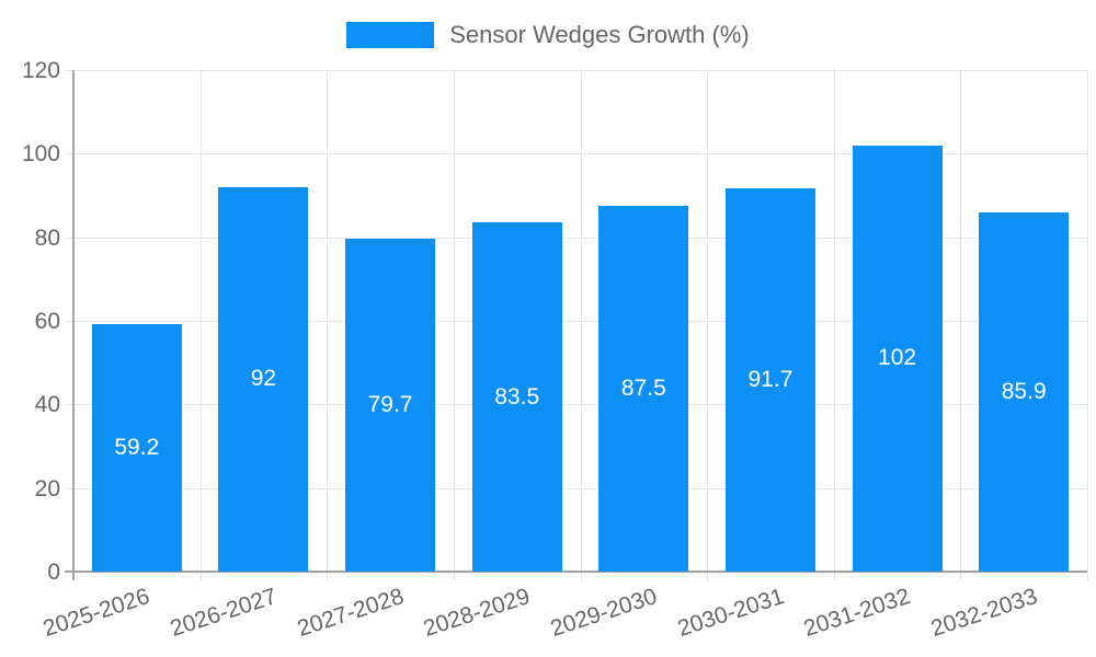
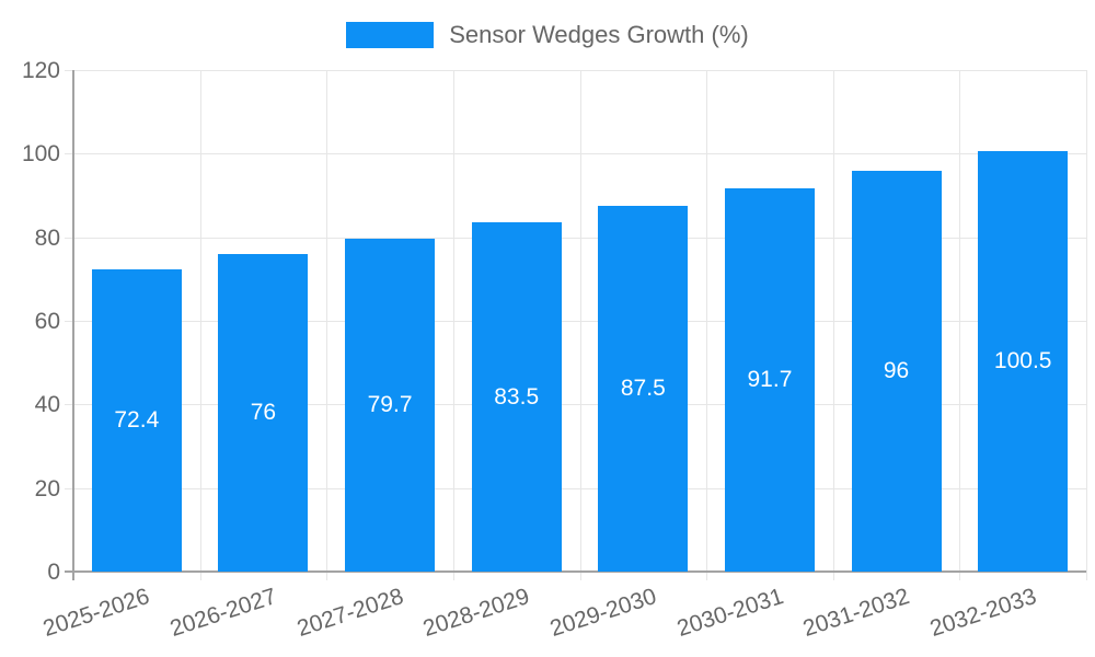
2025-2026: 59.2 -> 72.4
2026-2027: 92 -> 76
2031-2032: 102 -> 96
2032-2033: 85.9 -> 100.5
